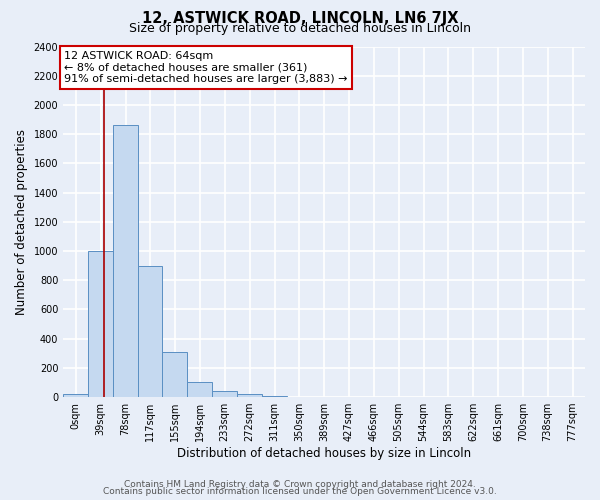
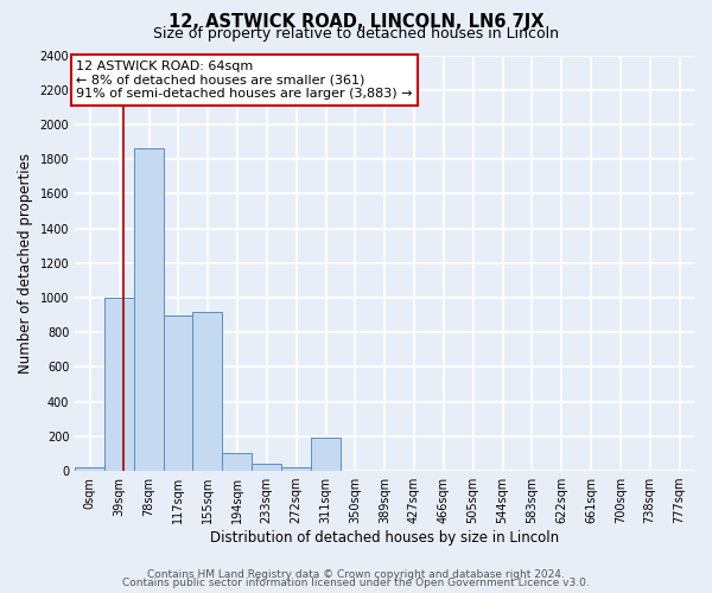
155sqm: 310 -> 920
311sqm: 10 -> 190
